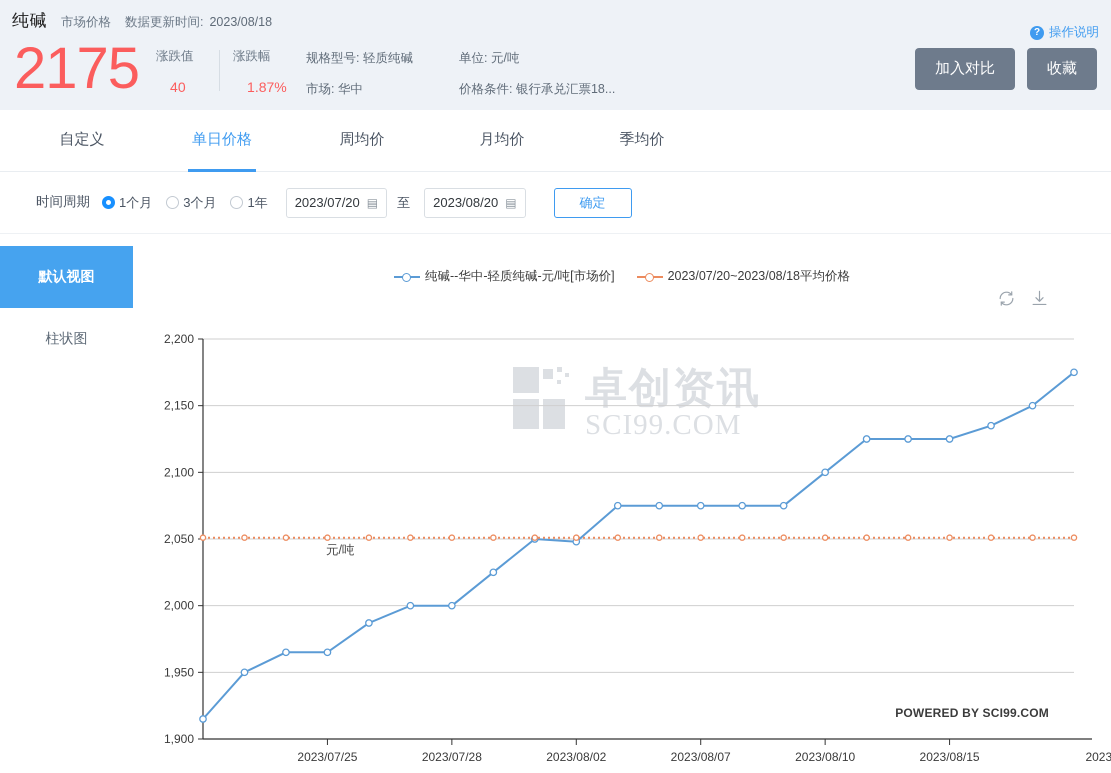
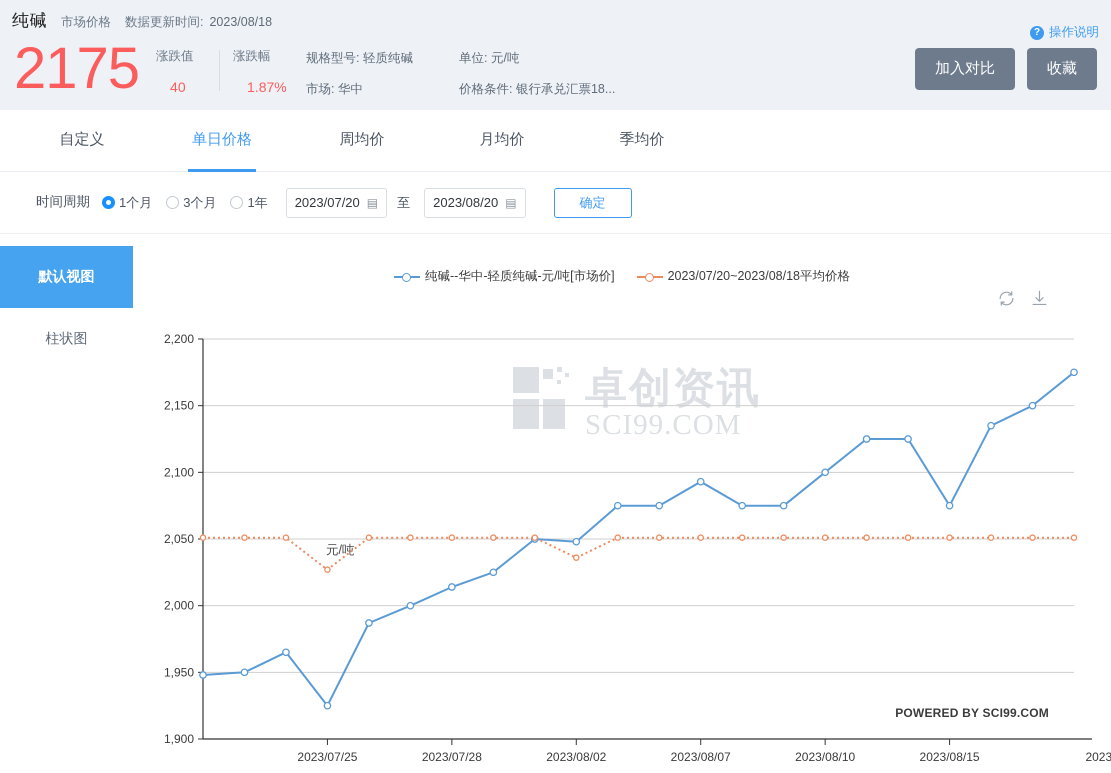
纯碱--华中-轻质纯碱-元/吨[市场价]/2023/07/20: 1915 -> 1948
纯碱--华中-轻质纯碱-元/吨[市场价]/2023/07/25: 1965 -> 1925
2023/07/20~2023/08/18平均价格/2023/07/25: 2051 -> 2027
纯碱--华中-轻质纯碱-元/吨[市场价]/2023/07/28: 2000 -> 2014
2023/07/20~2023/08/18平均价格/2023/08/02: 2051 -> 2036
纯碱--华中-轻质纯碱-元/吨[市场价]/2023/08/07: 2075 -> 2093
纯碱--华中-轻质纯碱-元/吨[市场价]/2023/08/15: 2125 -> 2075
